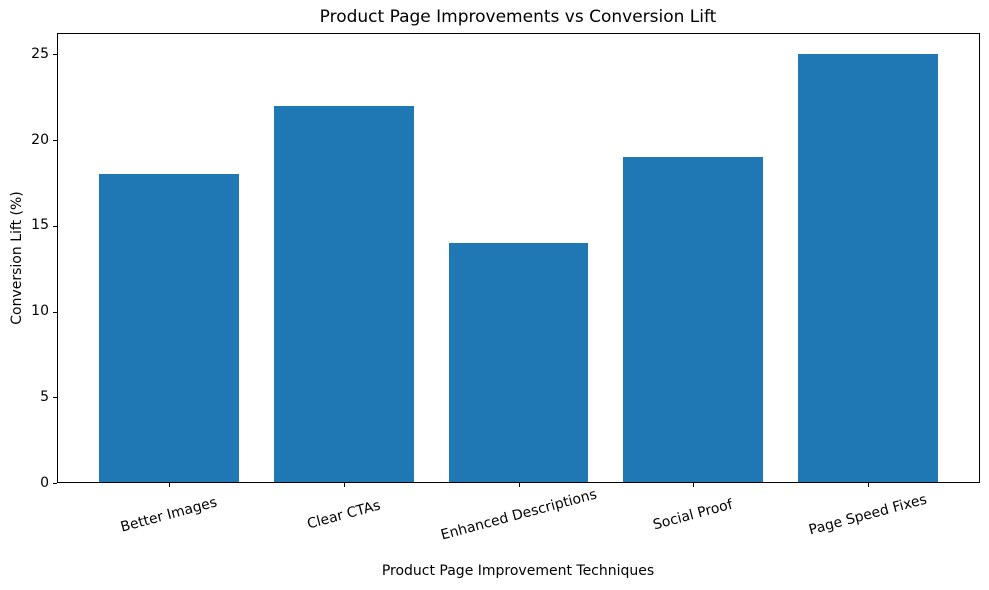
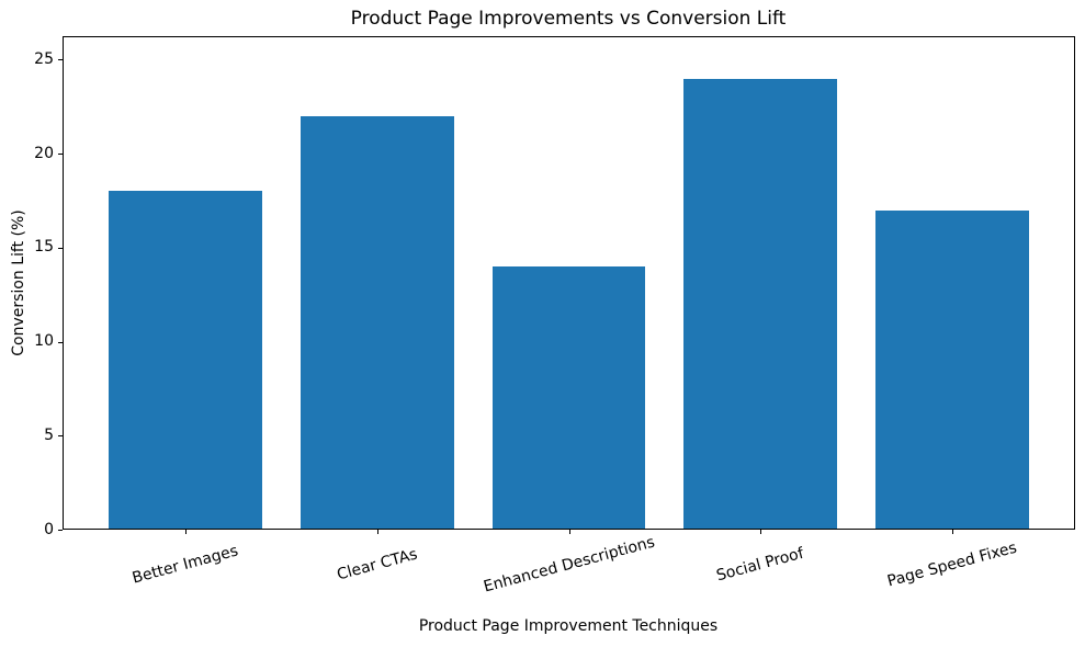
Social Proof: 19 -> 24
Page Speed Fixes: 25 -> 17
